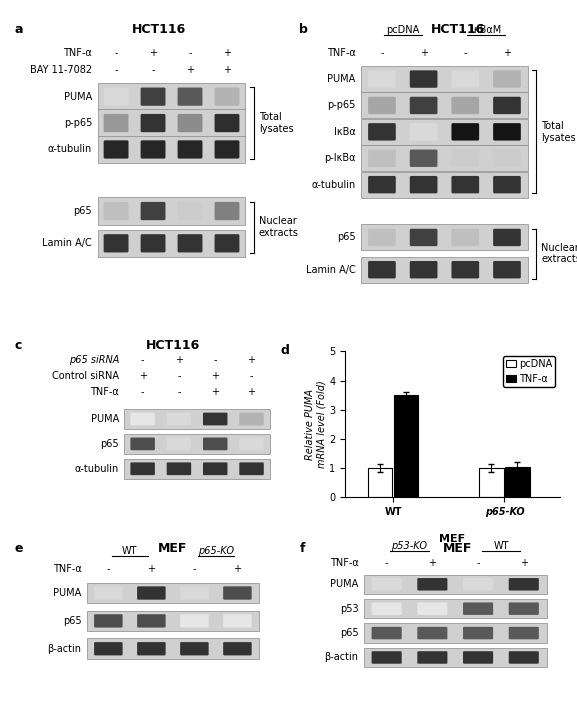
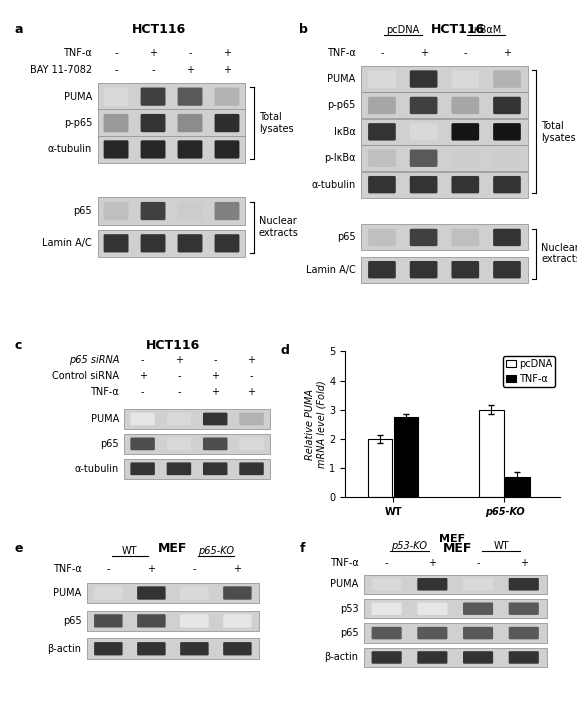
pcDNA/WT: 1 -> 2
TNF-α/WT: 3.50 -> 2.75
pcDNA/p65-KO: 1 -> 3
TNF-α/p65-KO: 1.05 -> 0.70
